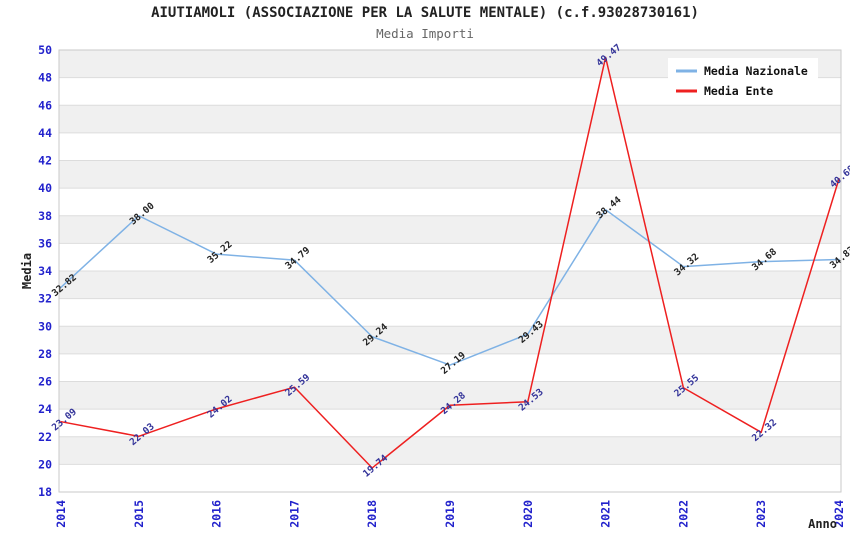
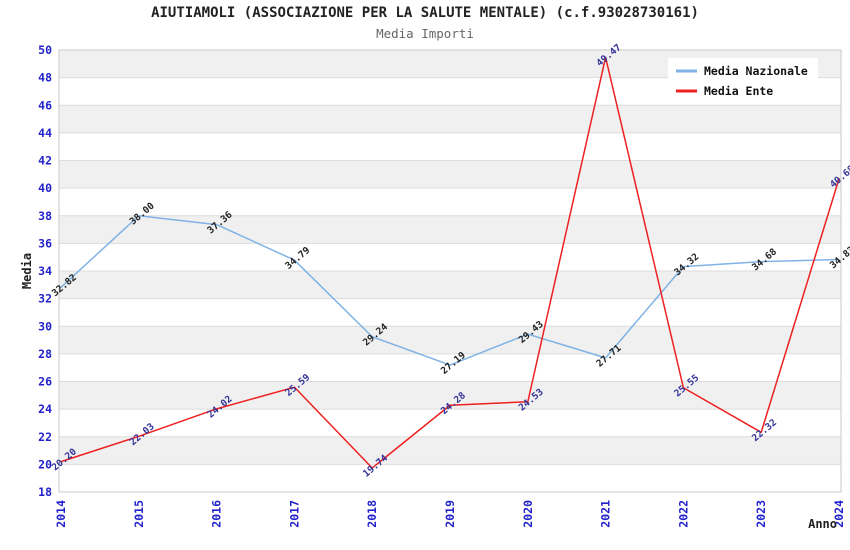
Media Ente/2014: 23.09 -> 20.20
Media Nazionale/2016: 35.22 -> 37.36
Media Nazionale/2021: 38.44 -> 27.71
